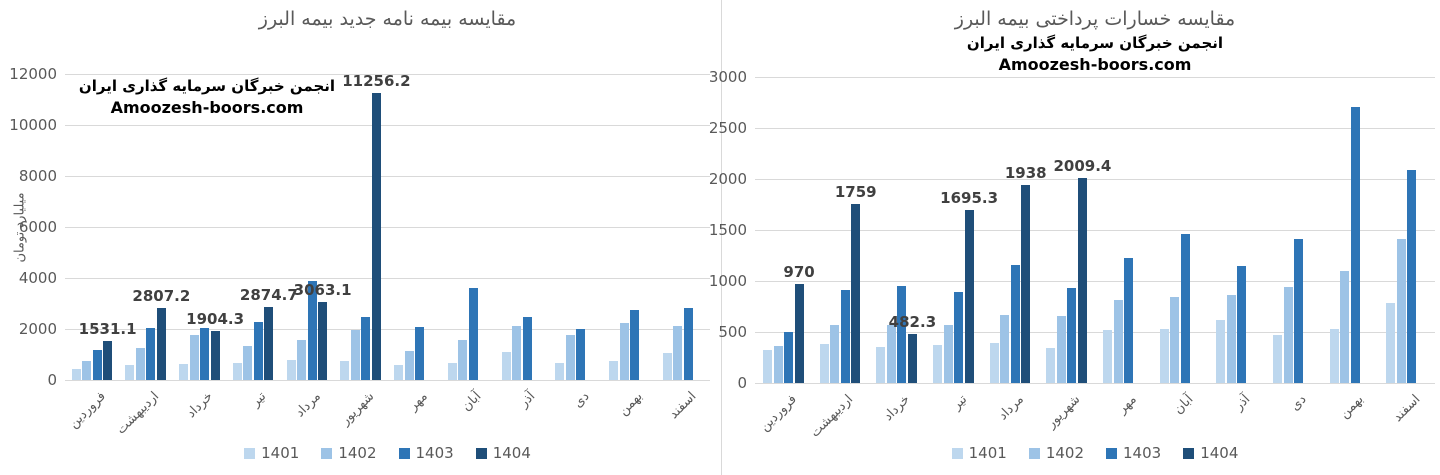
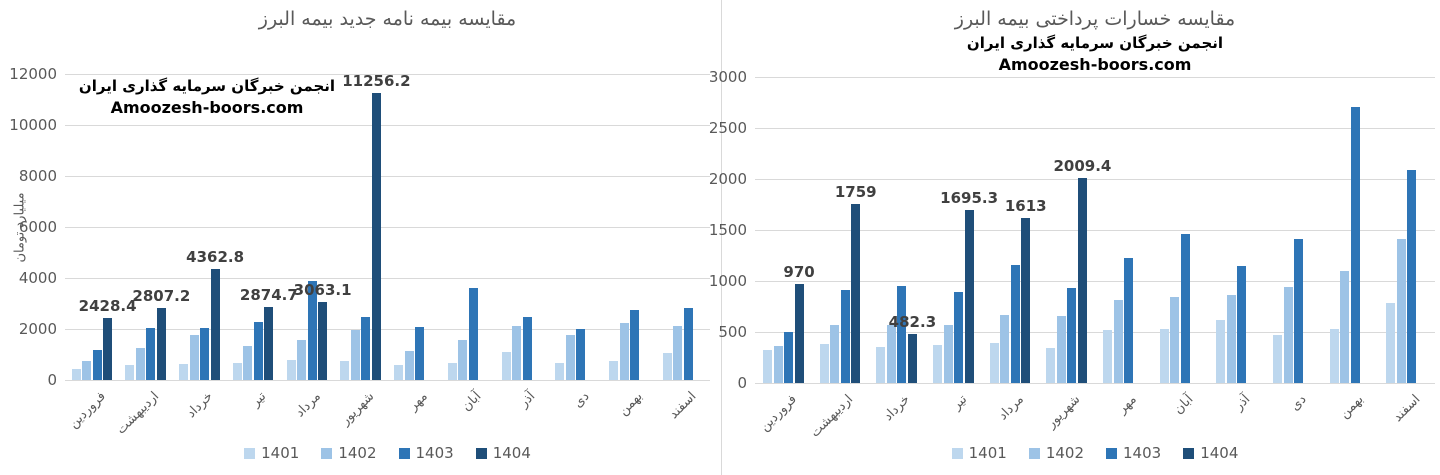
مقایسه بیمه نامه جدید بیمه البرز/1404/فروردین: 1531.1 -> 2428.4
مقایسه بیمه نامه جدید بیمه البرز/1404/خرداد: 1904.3 -> 4362.8
مقایسه خسارات پرداختی بیمه البرز/1404/مرداد: 1938 -> 1613
